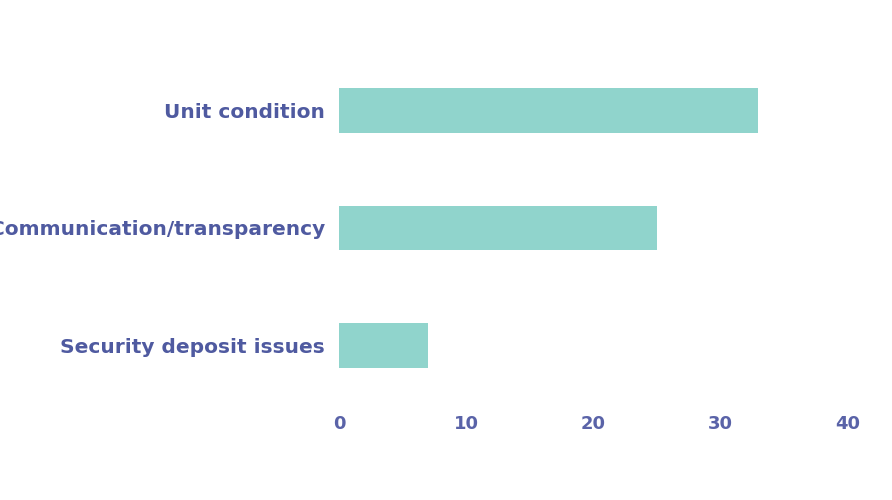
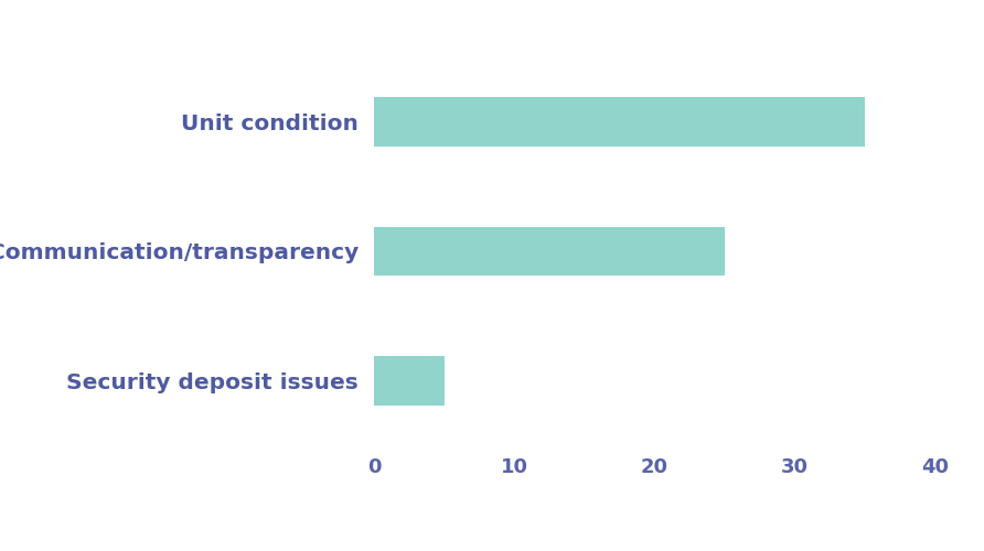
Unit condition: 33 -> 35
Security deposit issues: 7 -> 5
